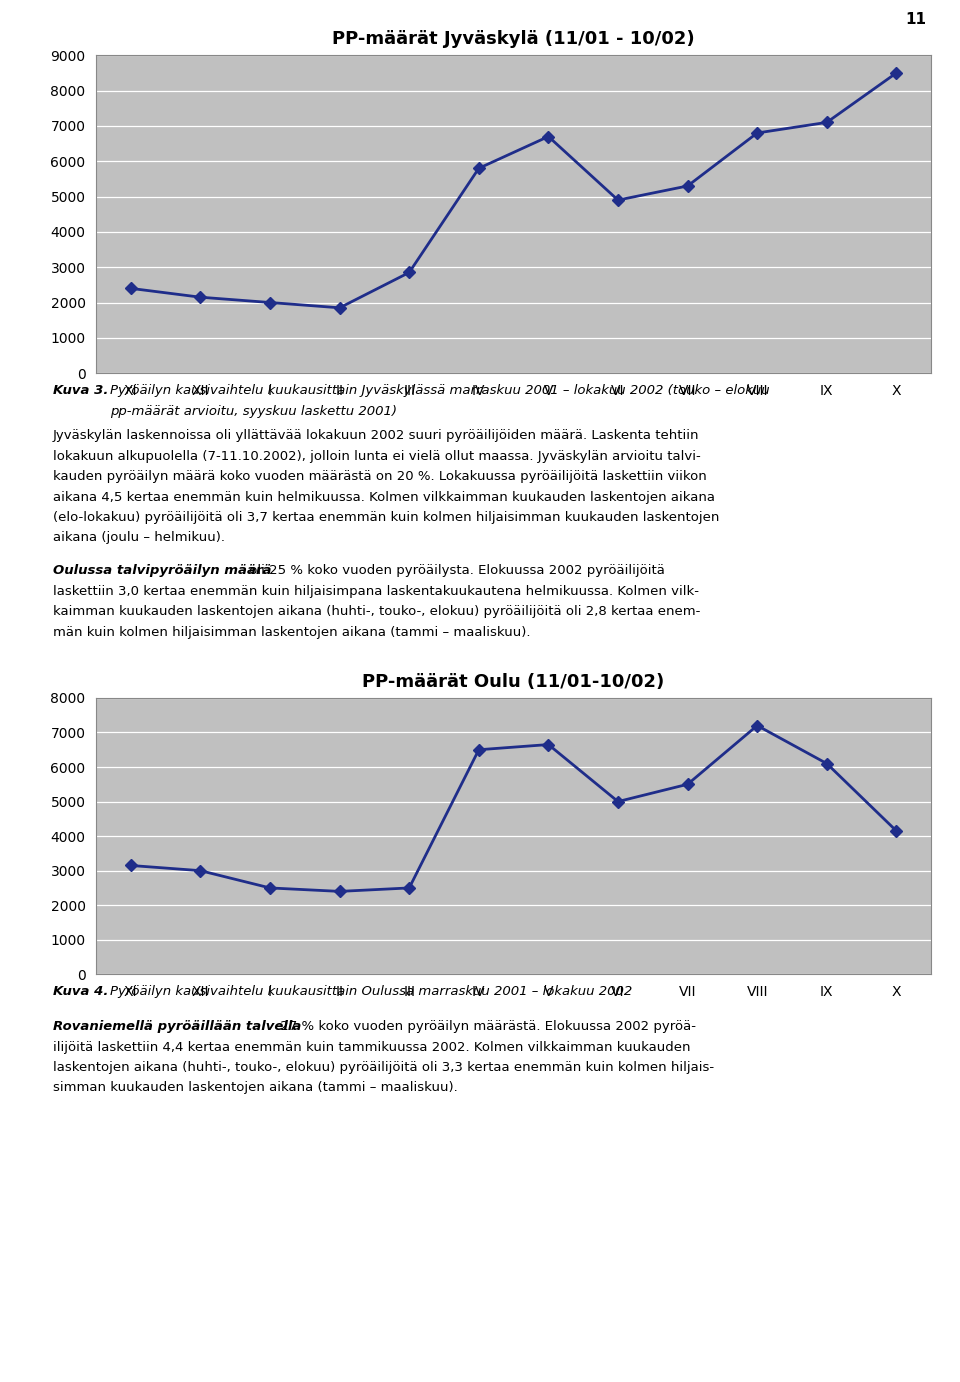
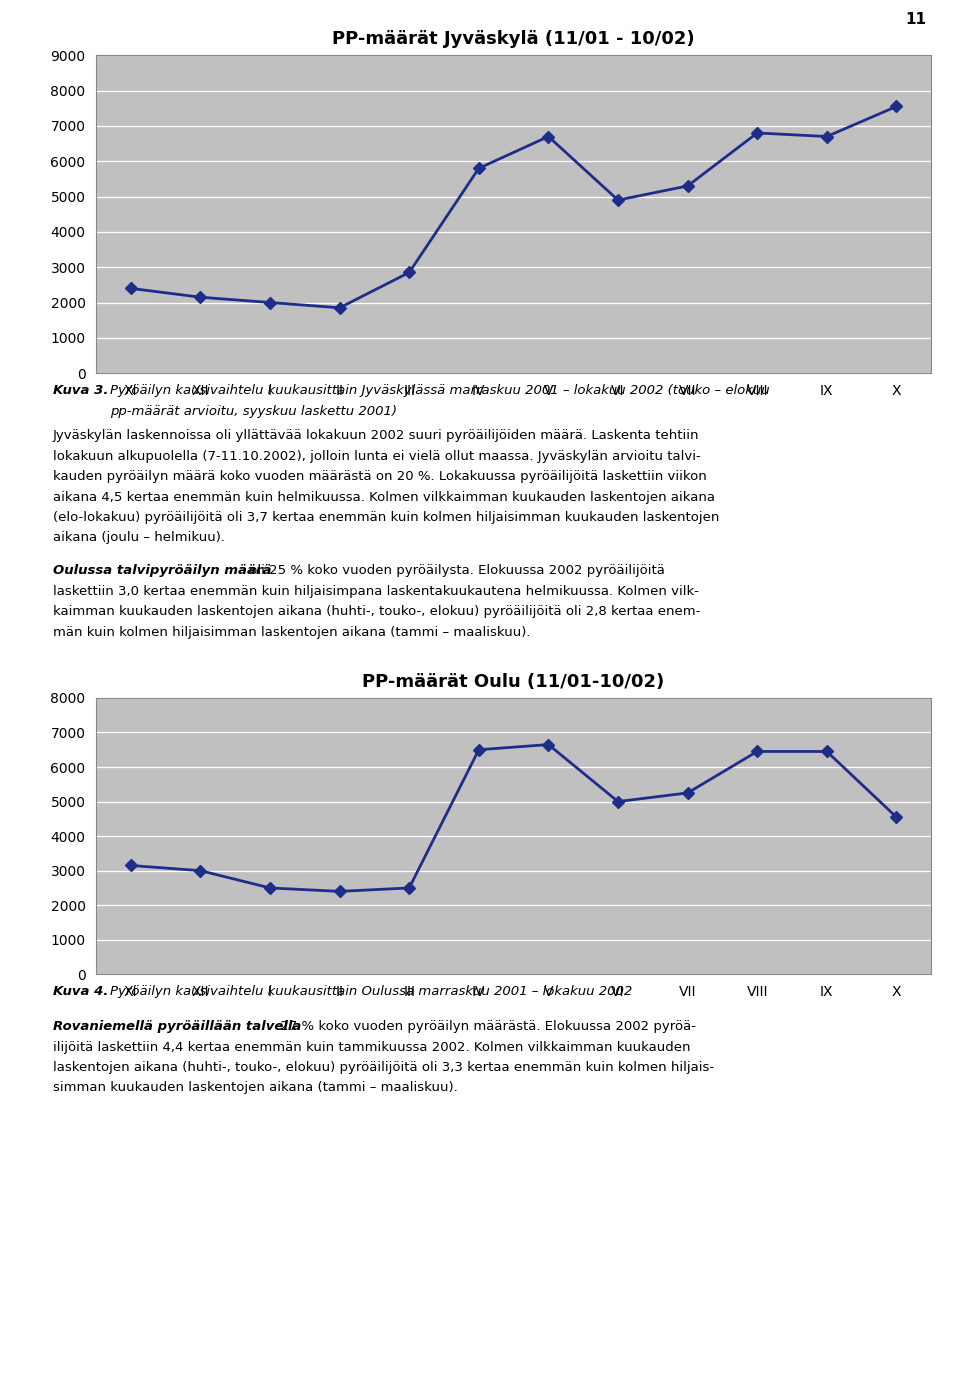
PP-määrät Jyväskylä (11/01 - 10/02)/IX: 7100 -> 6700
PP-määrät Jyväskylä (11/01 - 10/02)/X: 8500 -> 7550
PP-määrät Oulu (11/01-10/02)/VII: 5500 -> 5250
PP-määrät Oulu (11/01-10/02)/VIII: 7200 -> 6450
PP-määrät Oulu (11/01-10/02)/IX: 6100 -> 6450
PP-määrät Oulu (11/01-10/02)/X: 4150 -> 4550
